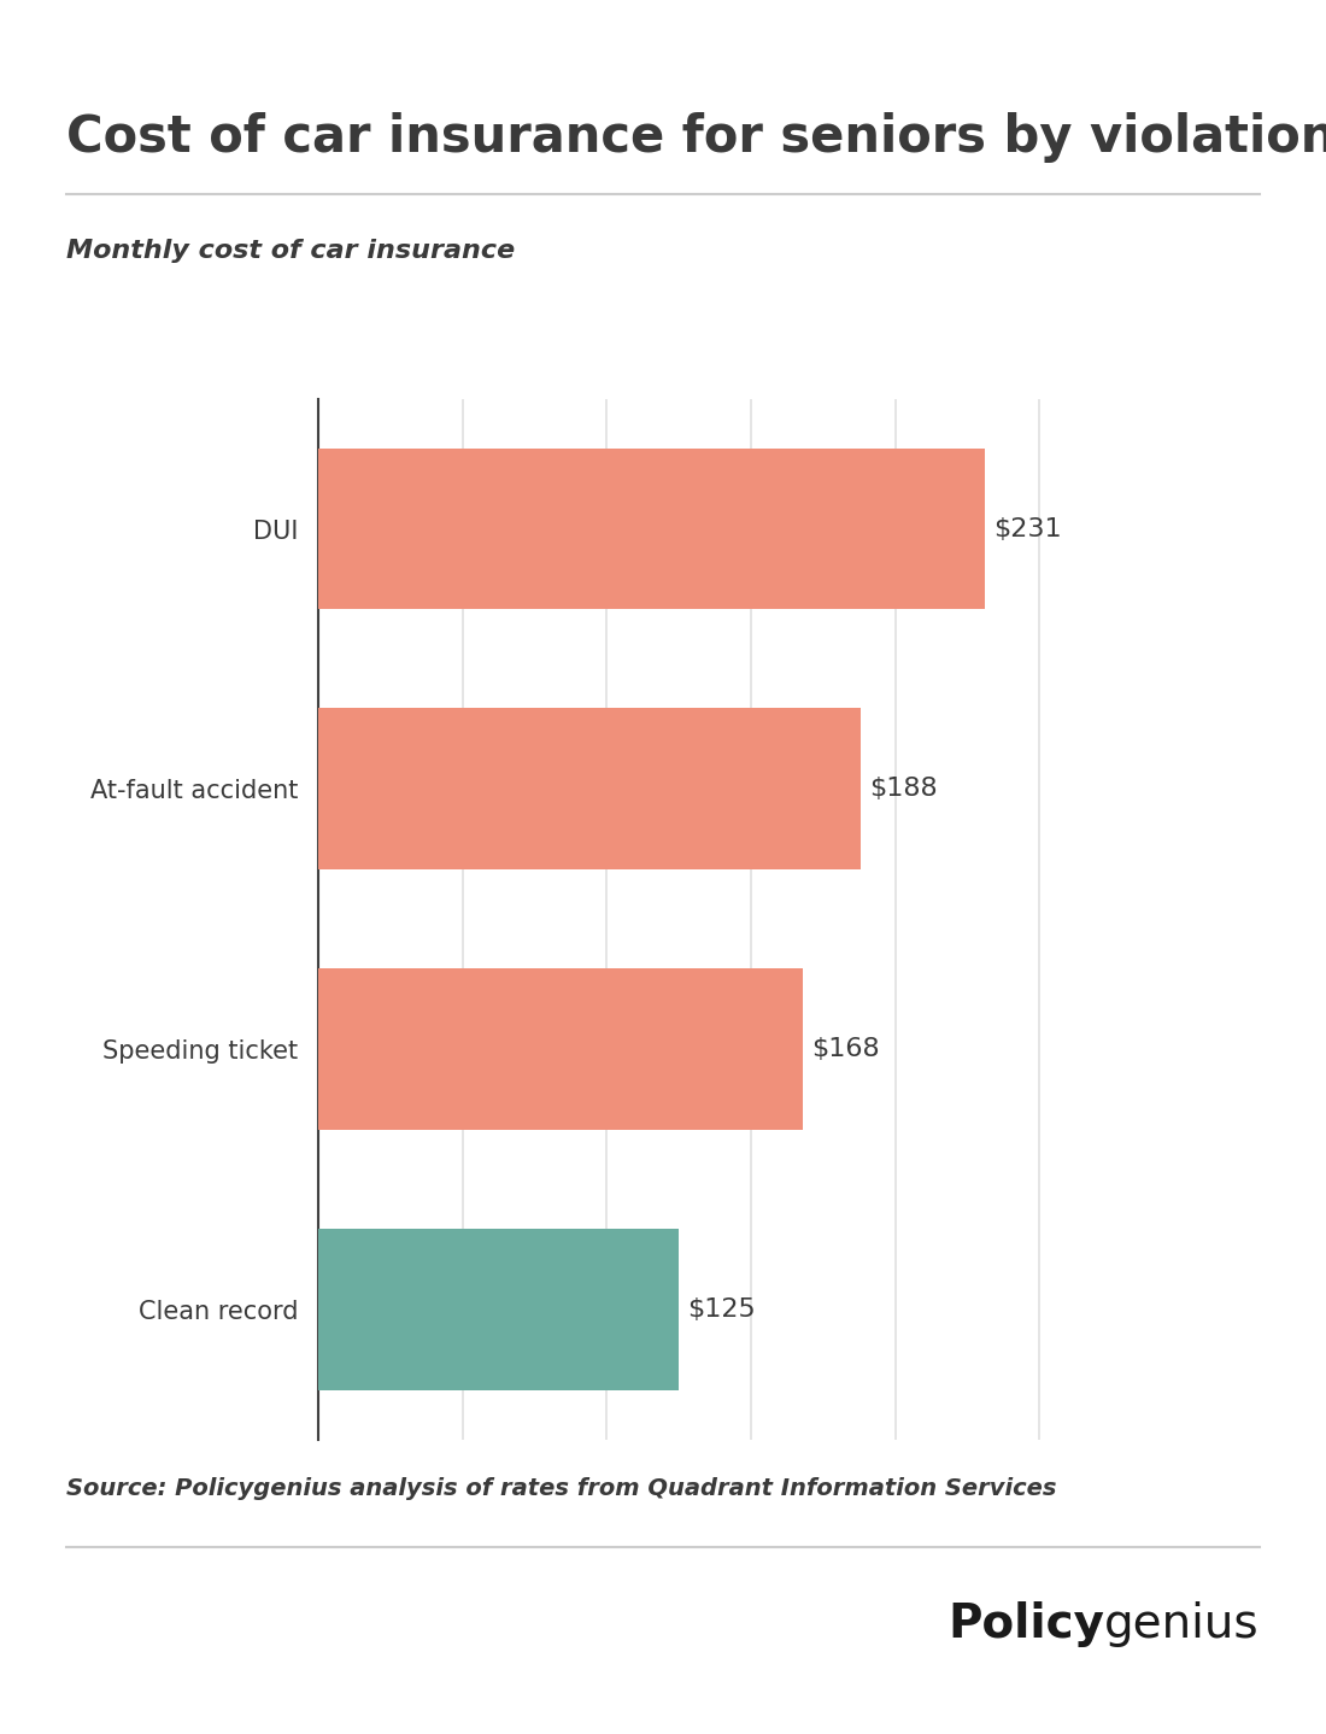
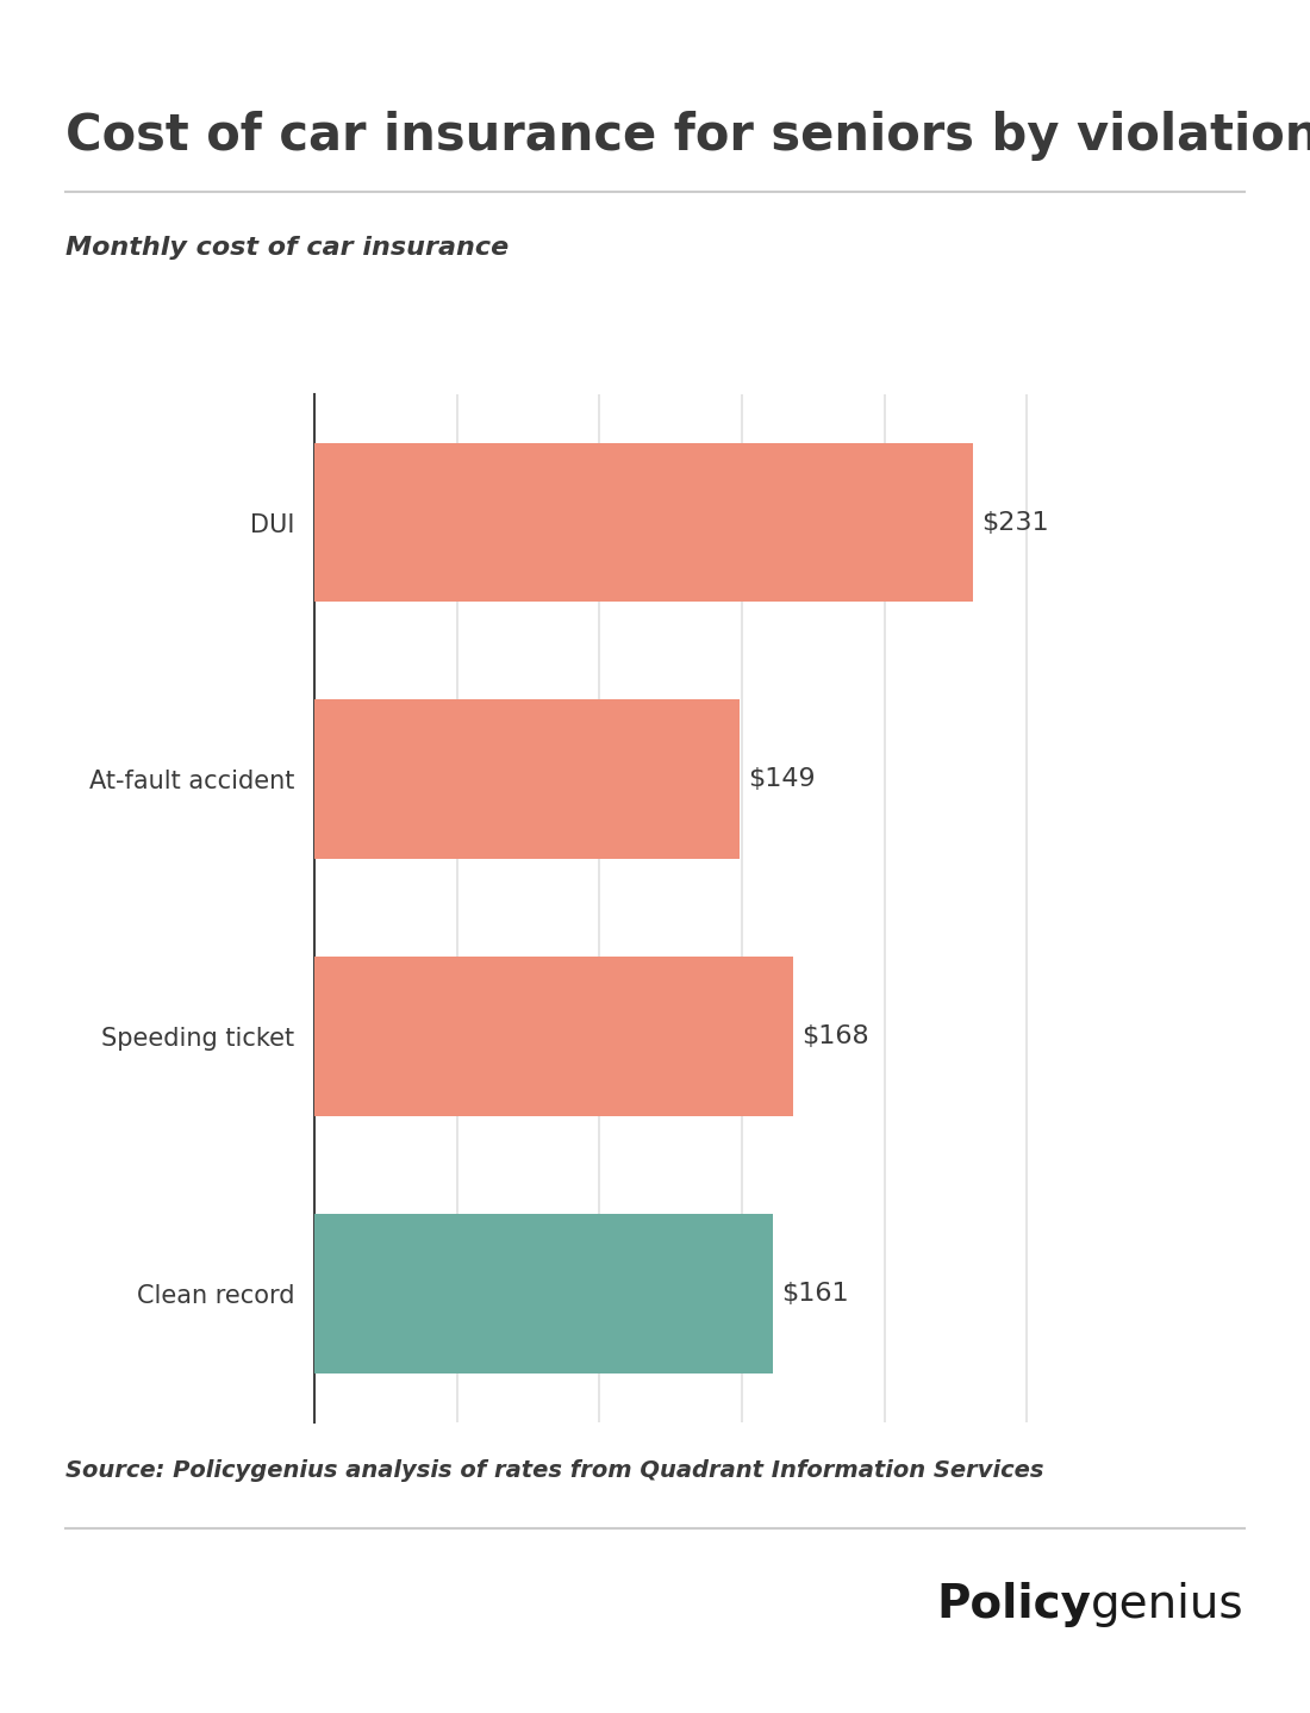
At-fault accident: $188 -> $149
Clean record: $125 -> $161
